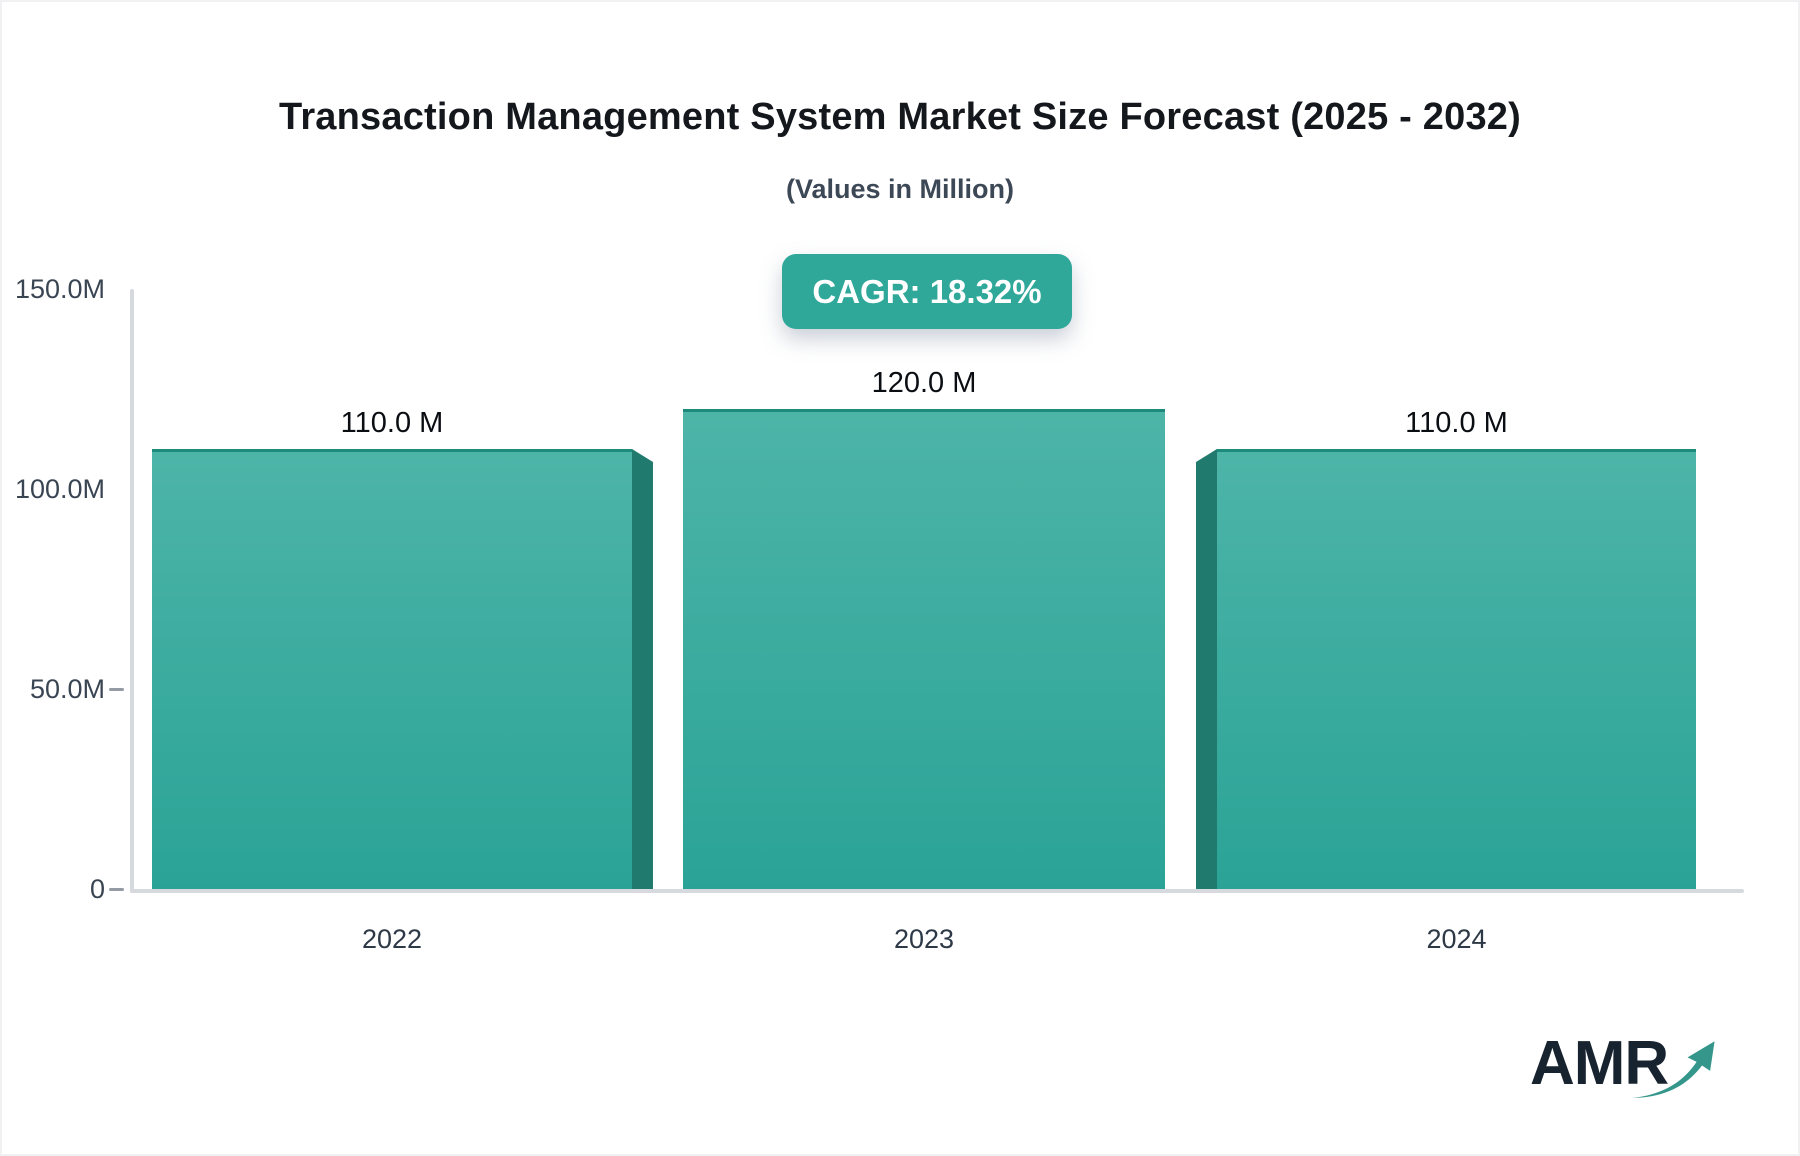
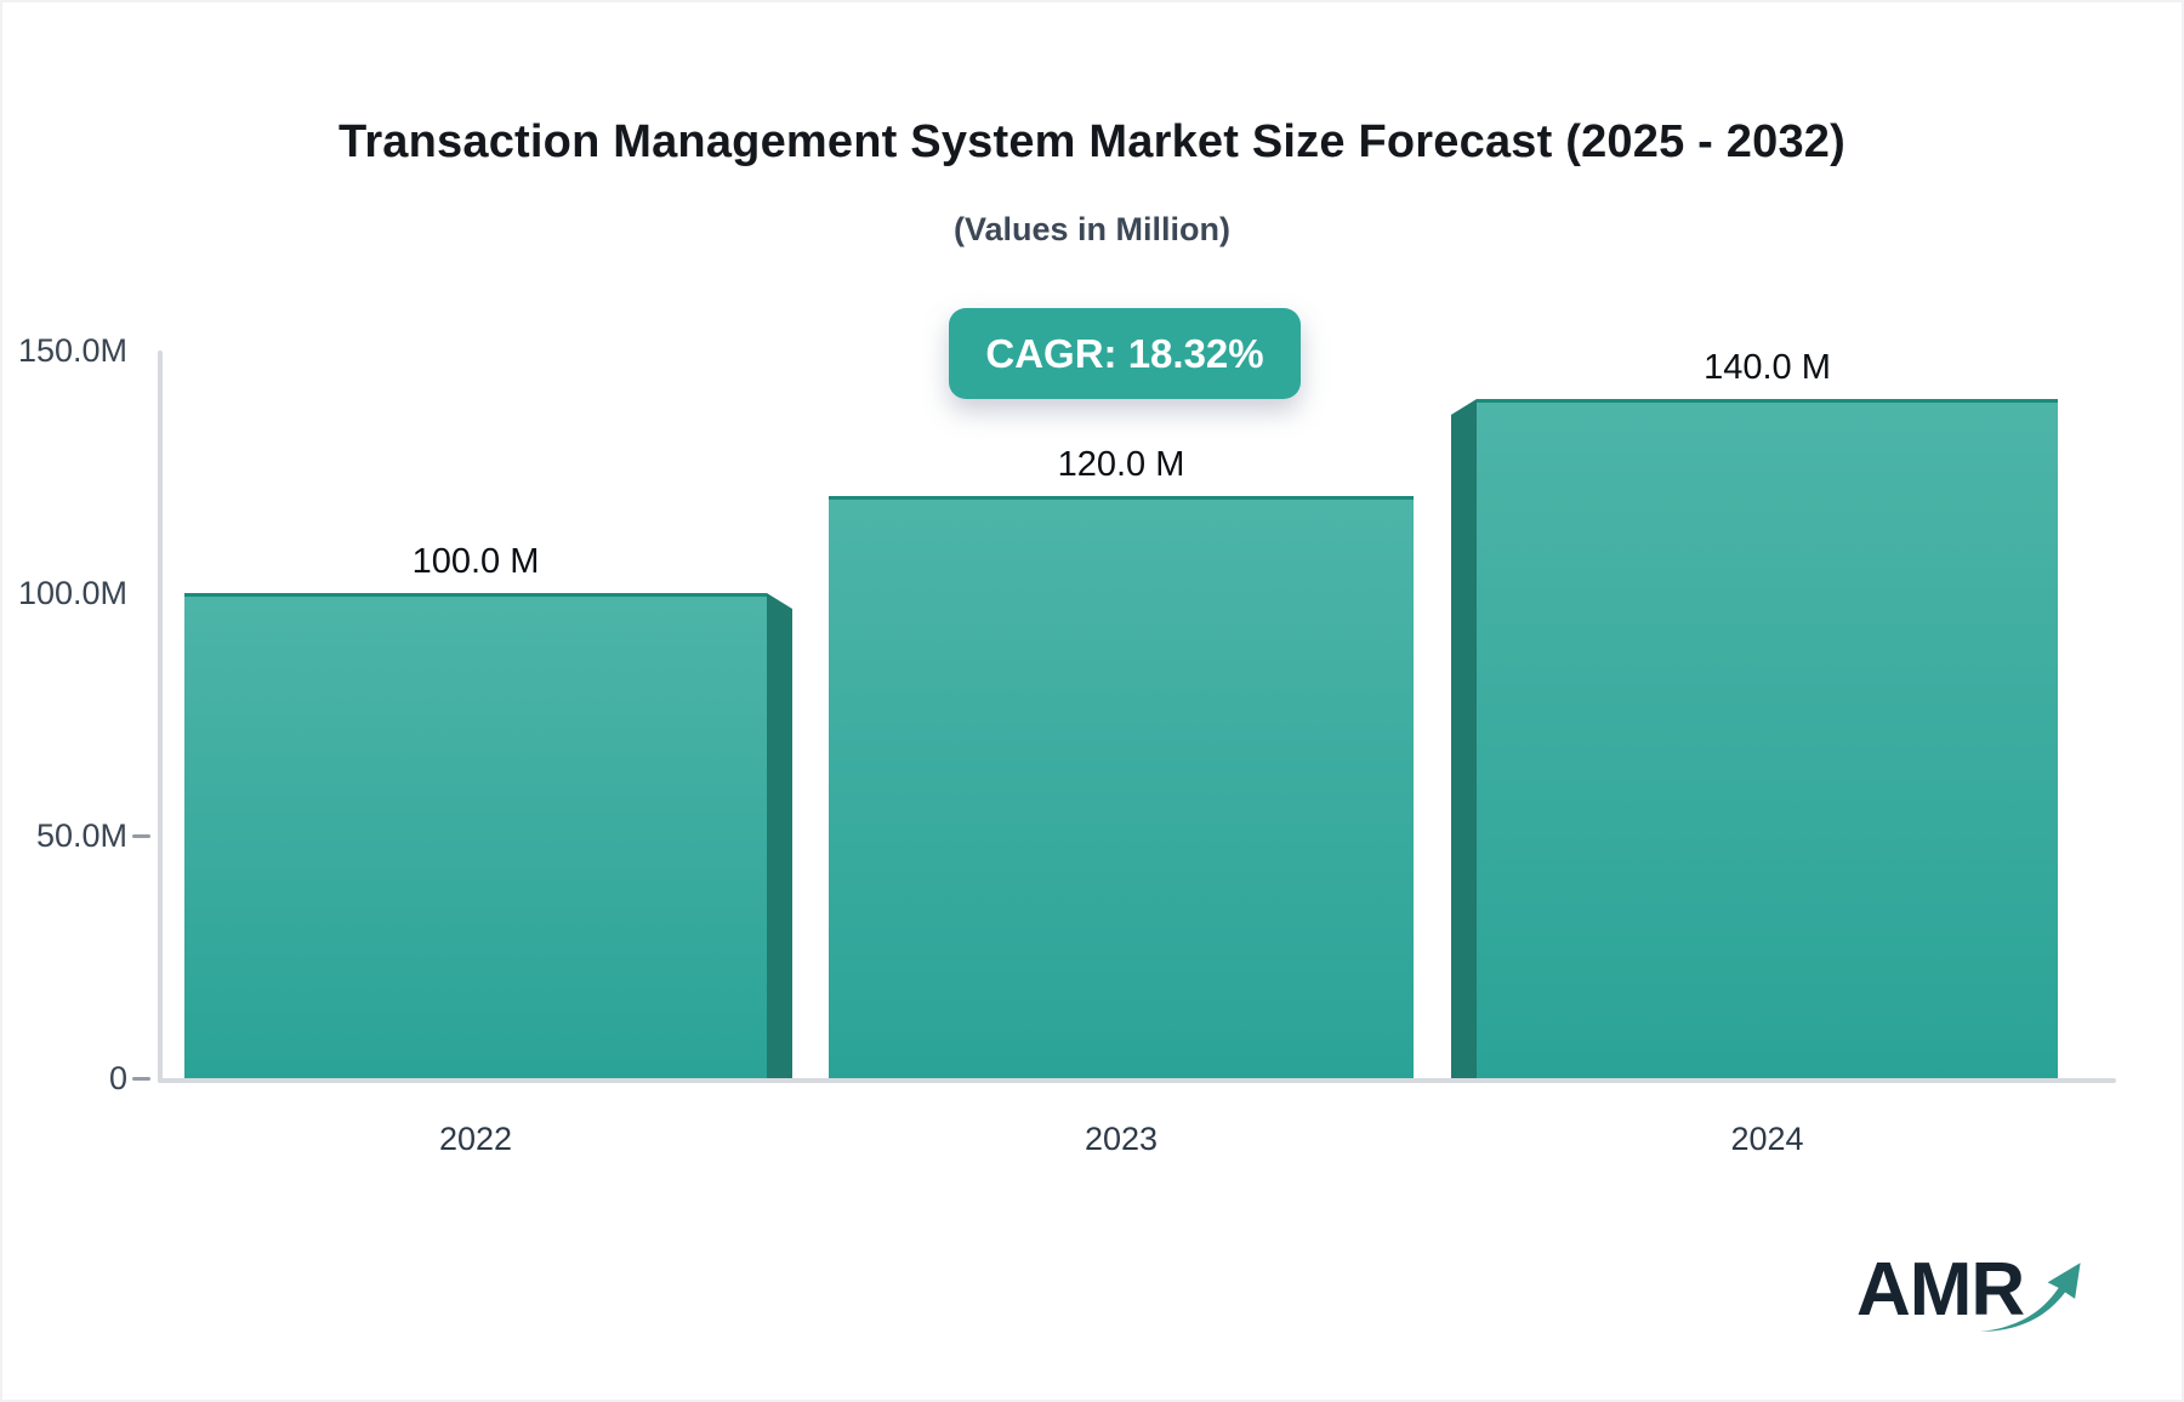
2022: 110.0 -> 100.0
2024: 110.0 -> 140.0
